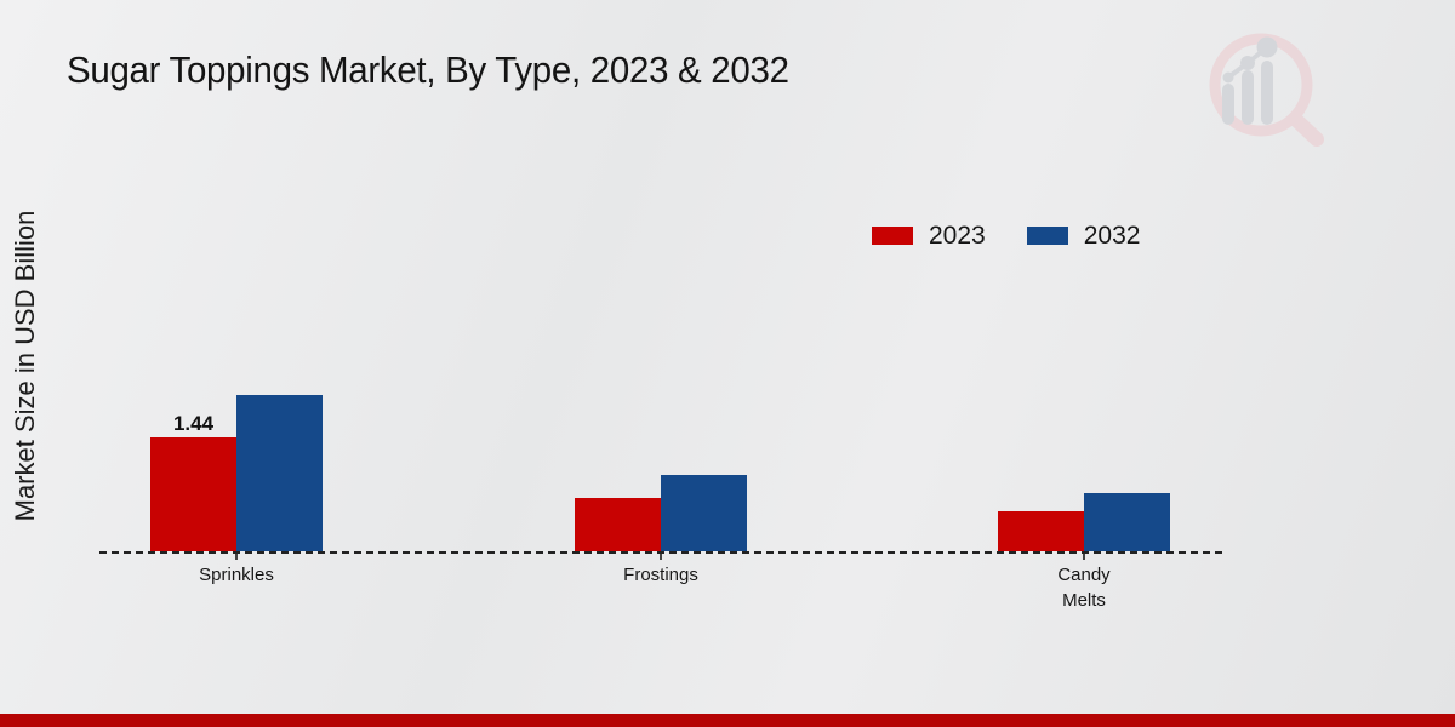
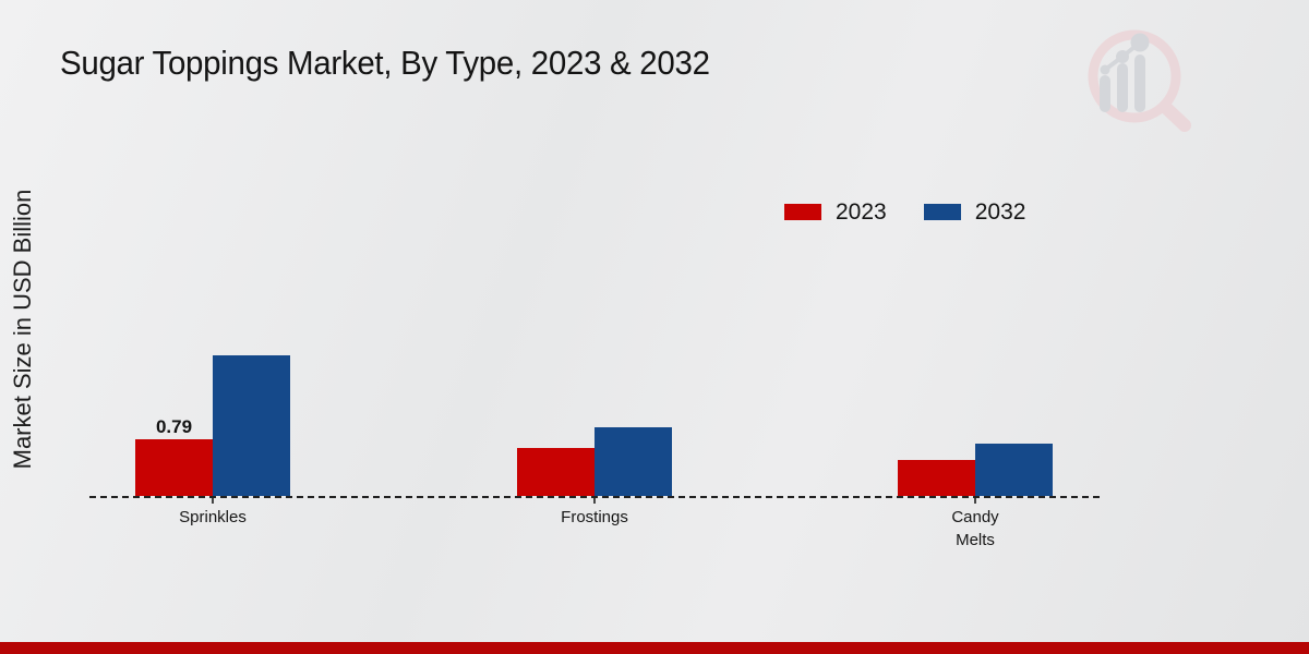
2023/Sprinkles: 1.44 -> 0.79
